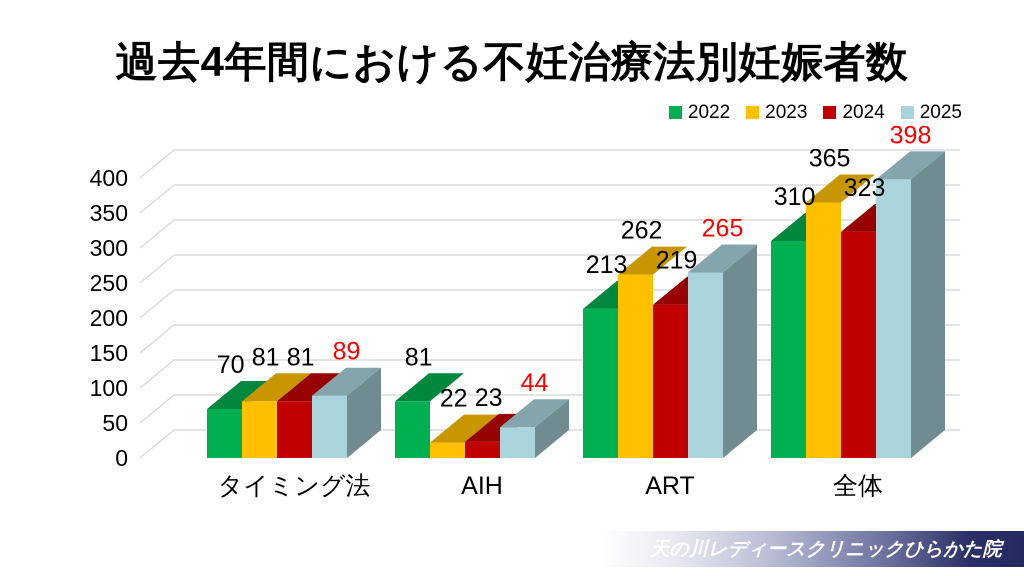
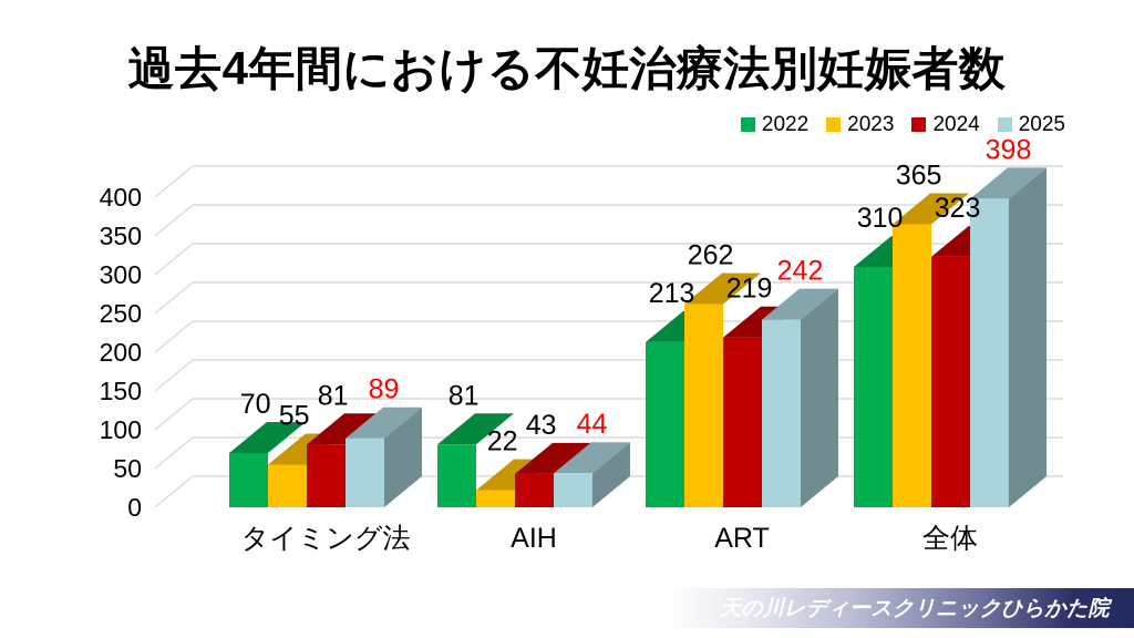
2023/タイミング法: 81 -> 55
2024/AIH: 23 -> 43
2025/ART: 265 -> 242
